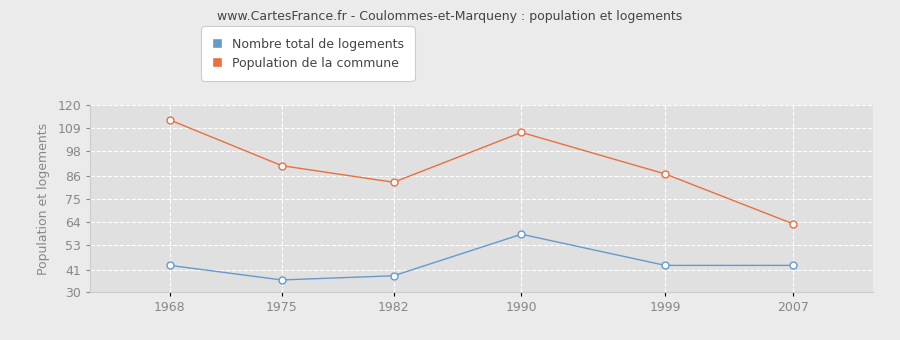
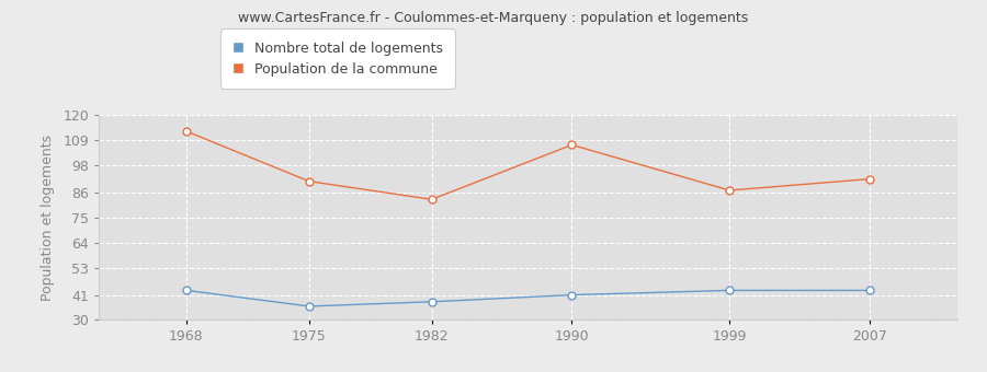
Nombre total de logements/1990: 58 -> 41
Population de la commune/2007: 63 -> 92
